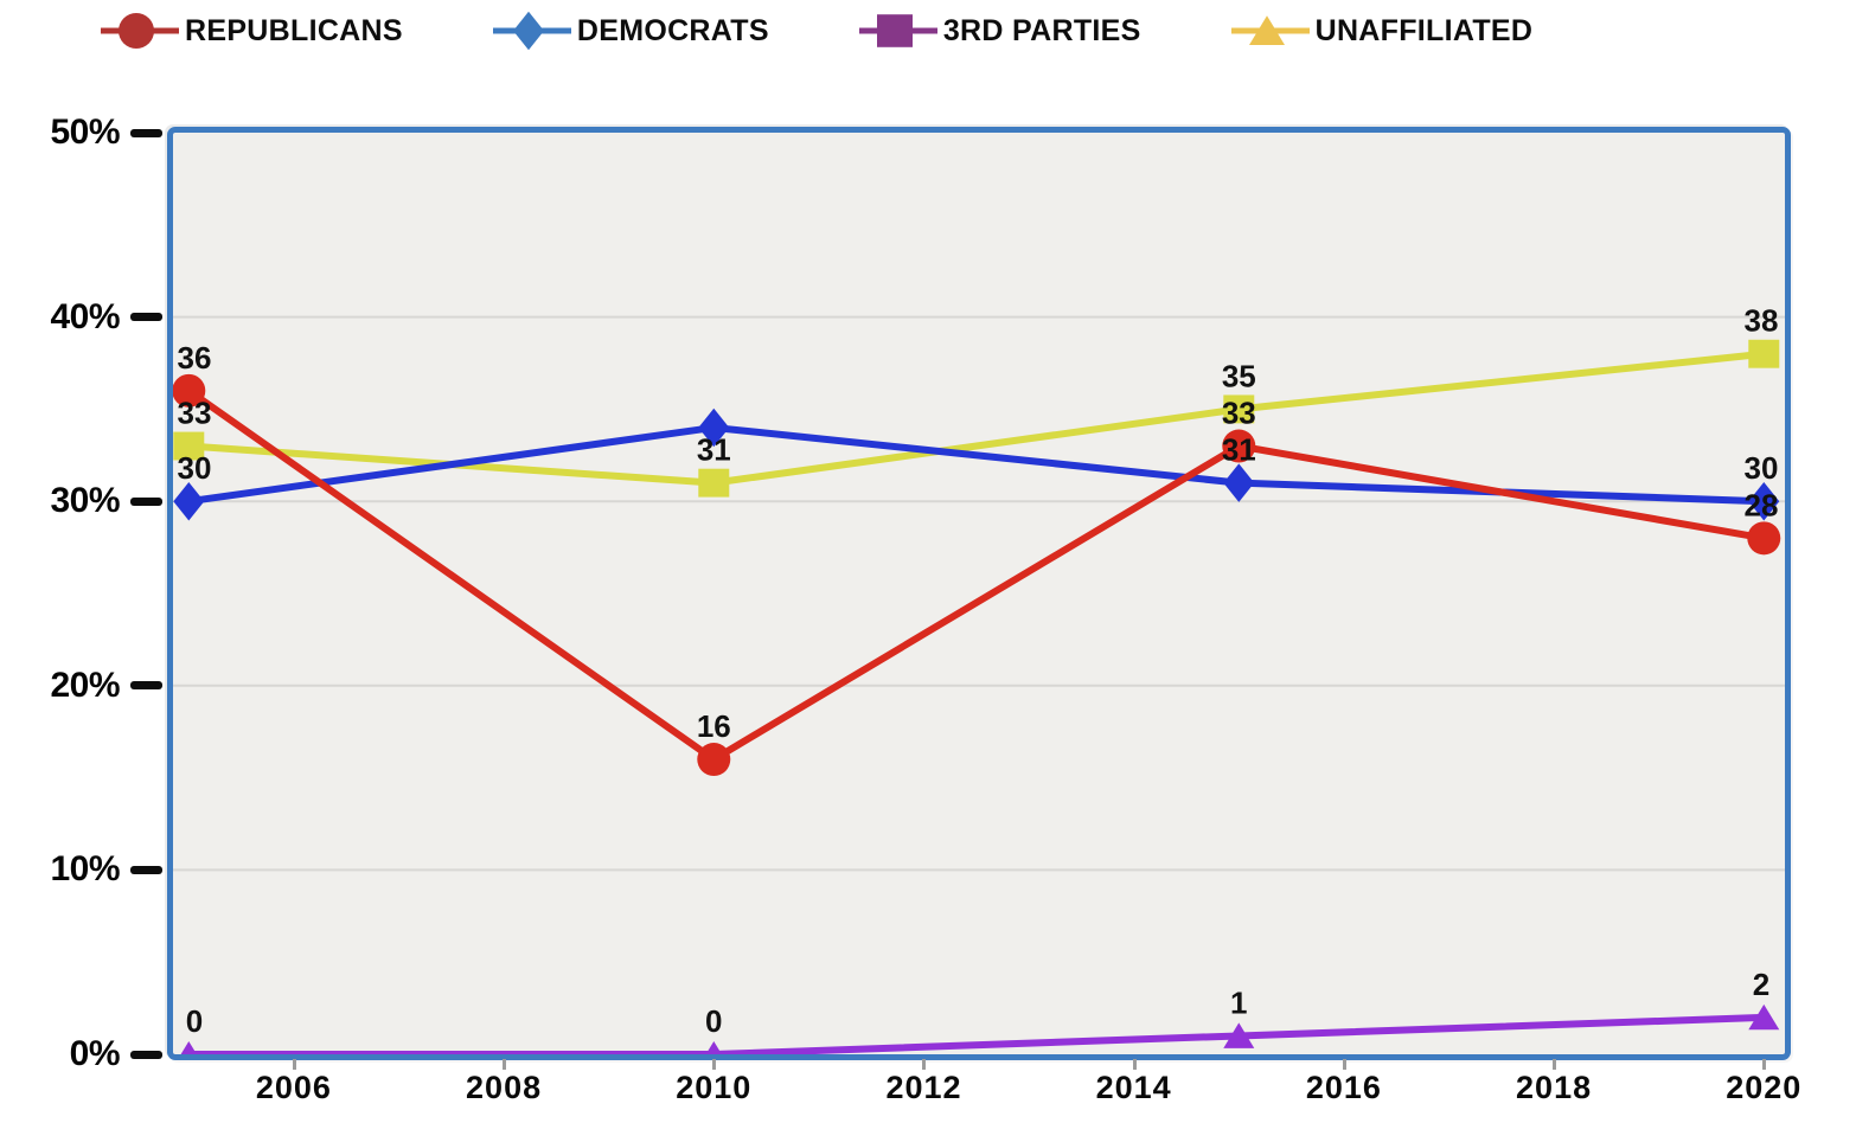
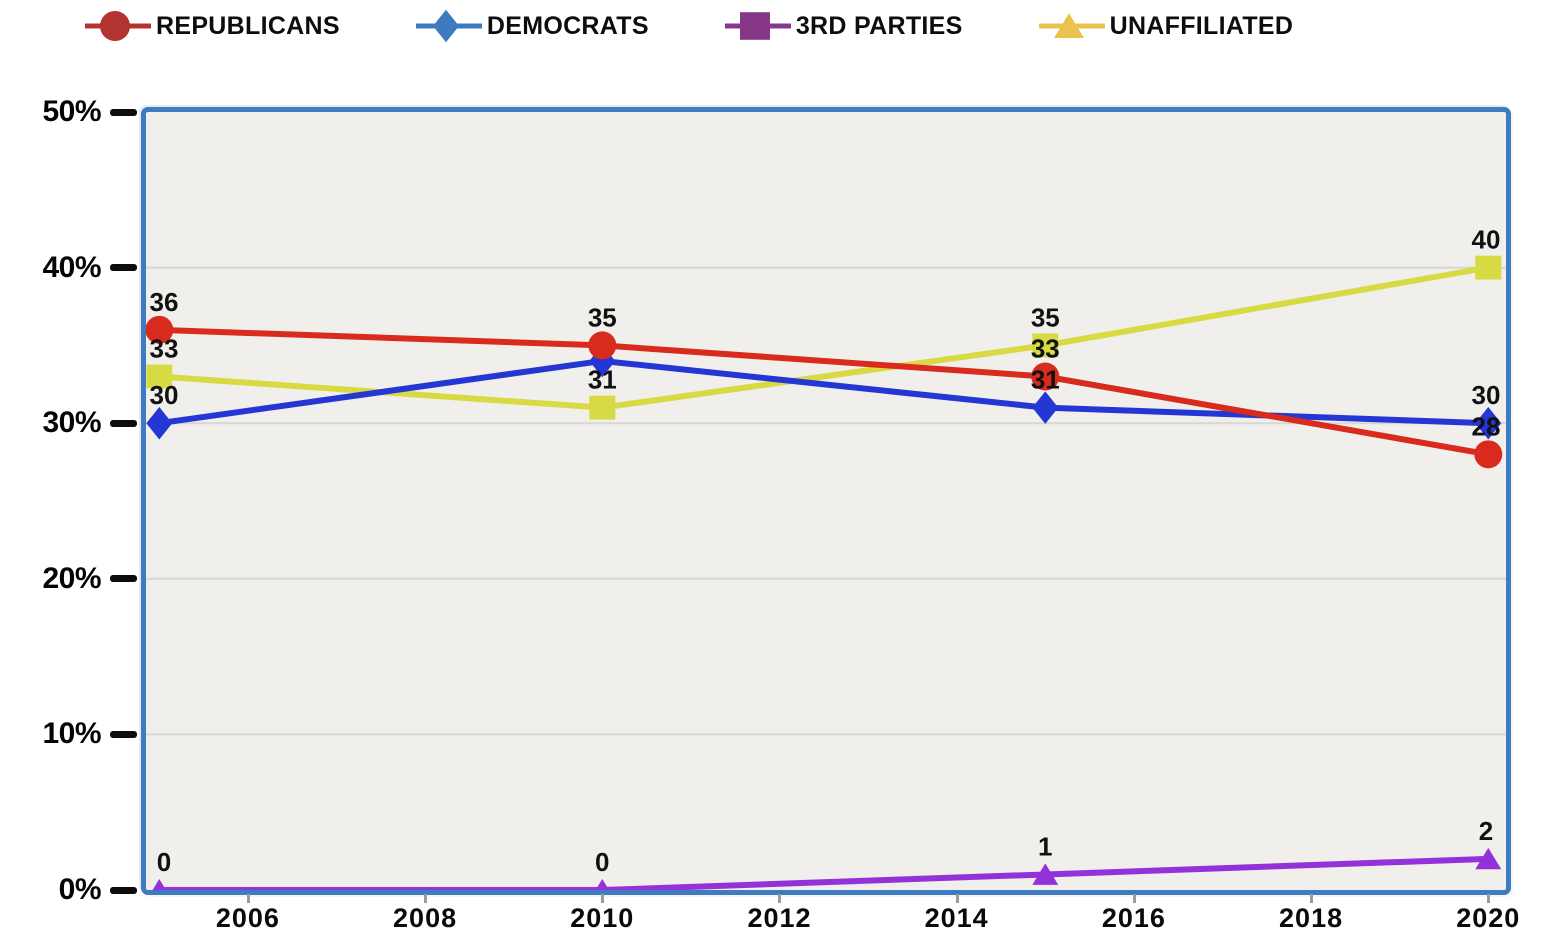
REPUBLICANS/2010: 16 -> 35
UNAFFILIATED/2020: 38 -> 40
